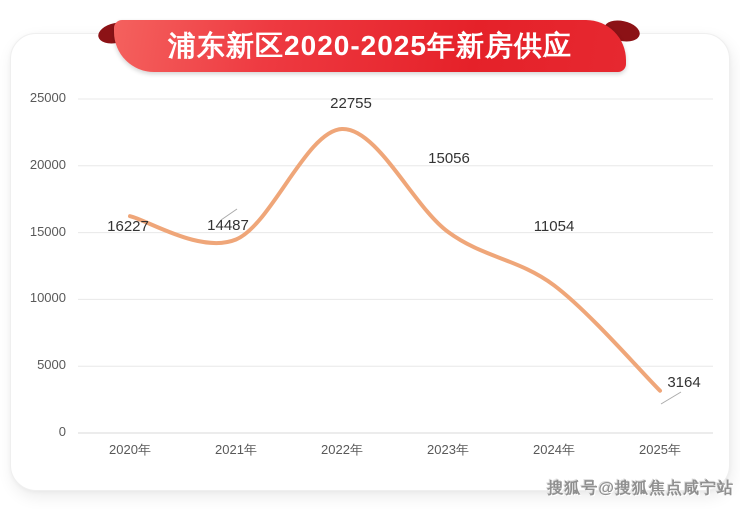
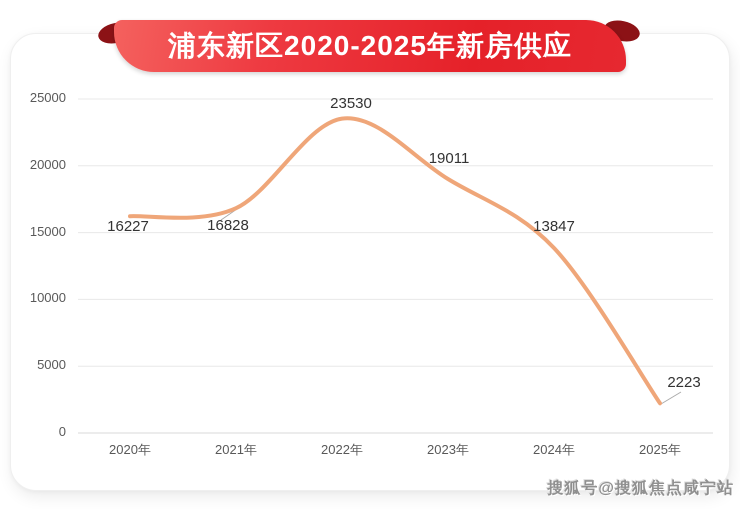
2021年: 14487 -> 16828
2022年: 22755 -> 23530
2023年: 15056 -> 19011
2024年: 11054 -> 13847
2025年: 3164 -> 2223
